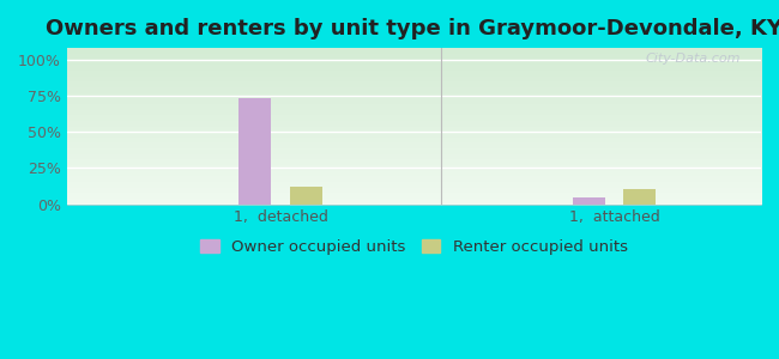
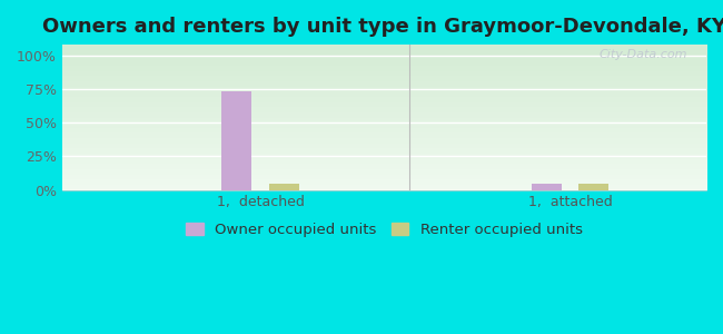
Renter occupied units/1, detached: 12% -> 5%
Renter occupied units/1, attached: 10% -> 5%
